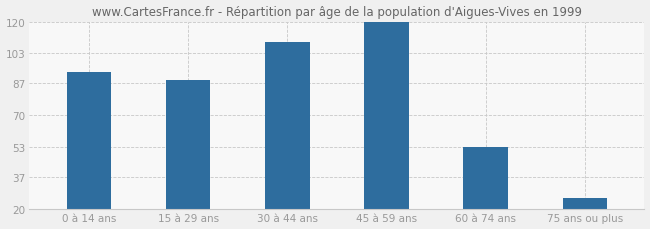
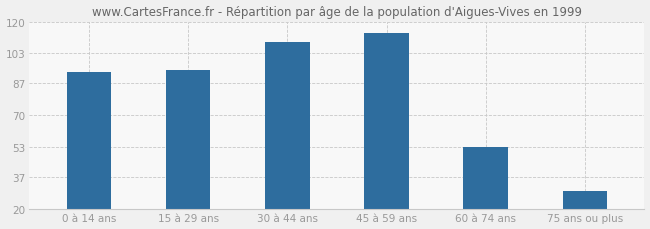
15 à 29 ans: 89 -> 94
45 à 59 ans: 120 -> 114
75 ans ou plus: 26 -> 30
